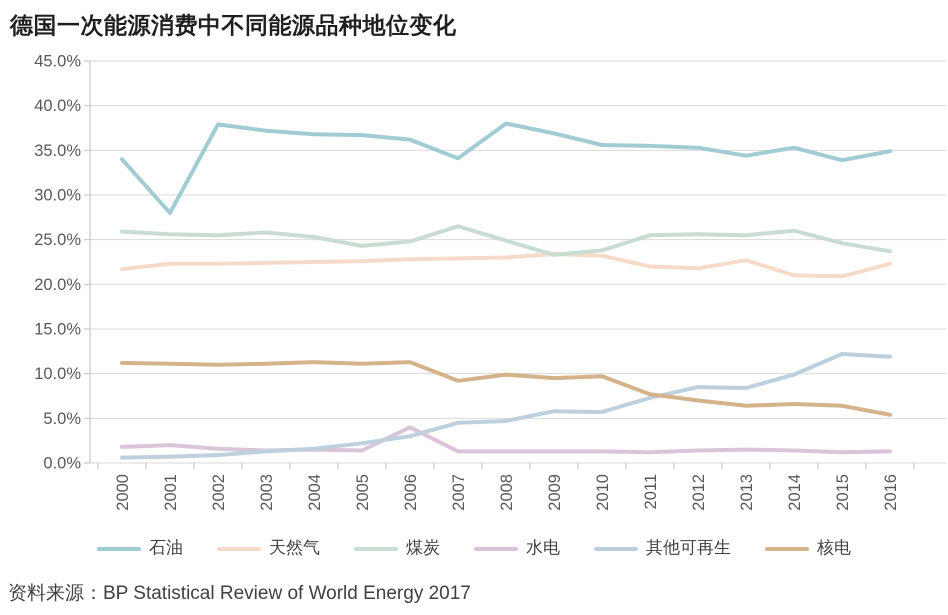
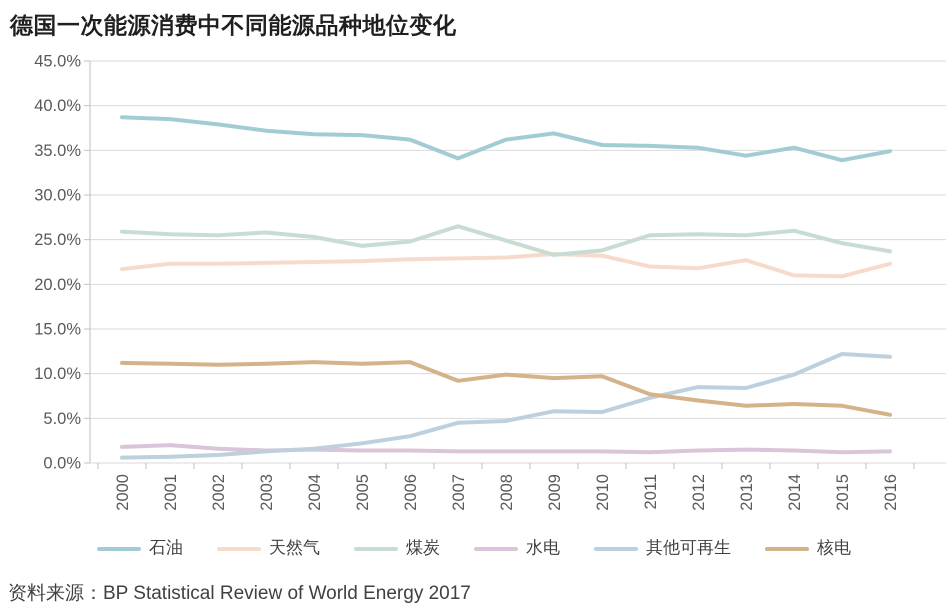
石油/2000: 34% -> 39%
石油/2001: 28% -> 38%
水电/2006: 4% -> 1%
石油/2008: 38% -> 36%
